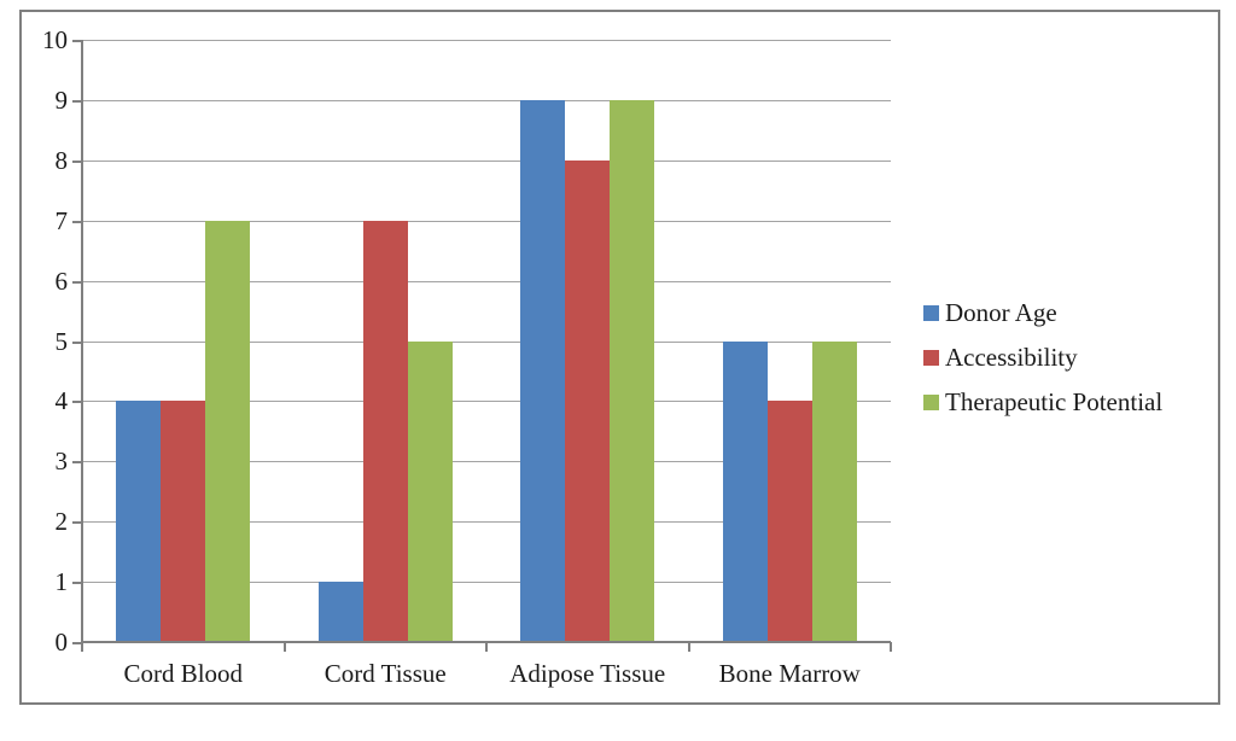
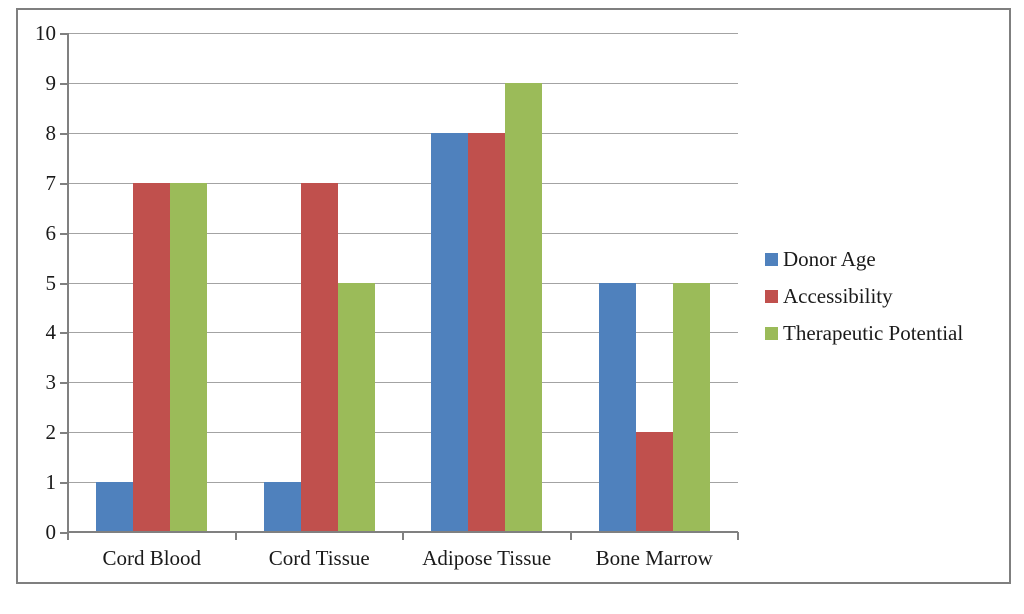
Donor Age/Cord Blood: 4 -> 1
Accessibility/Cord Blood: 4 -> 7
Donor Age/Adipose Tissue: 9 -> 8
Accessibility/Bone Marrow: 4 -> 2
